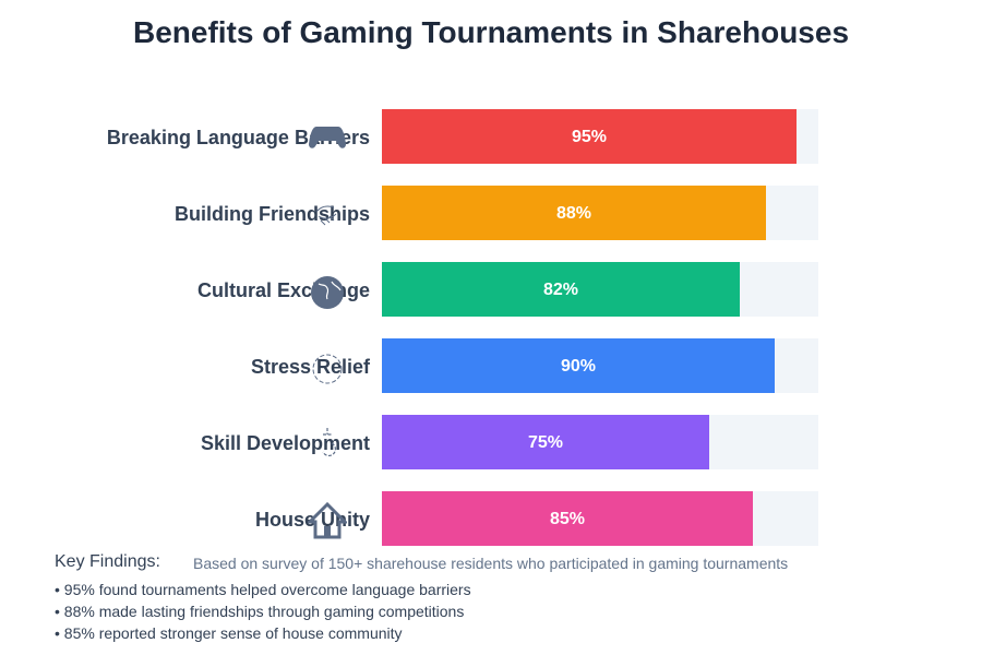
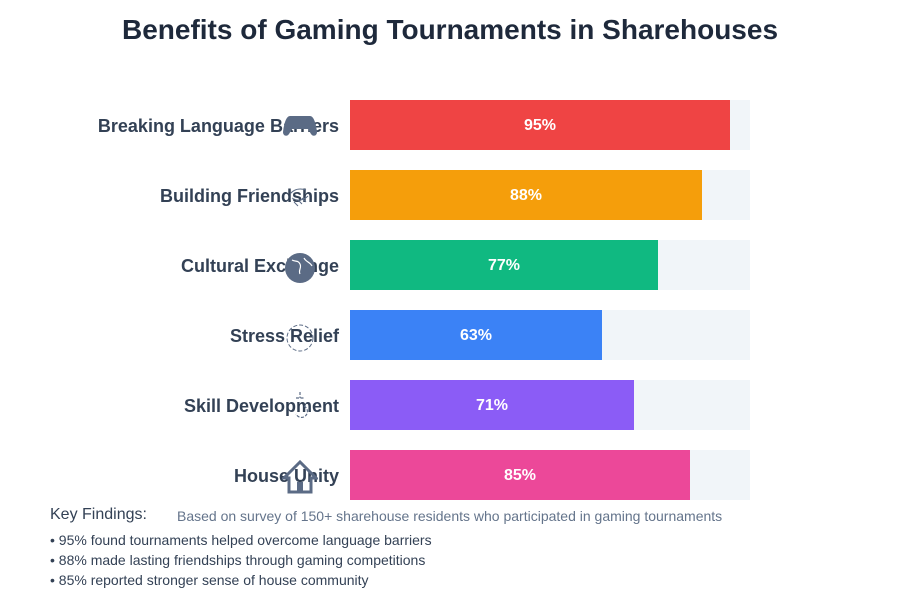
Cultural Exchange: 82% -> 77%
Stress Relief: 90% -> 63%
Skill Development: 75% -> 71%
